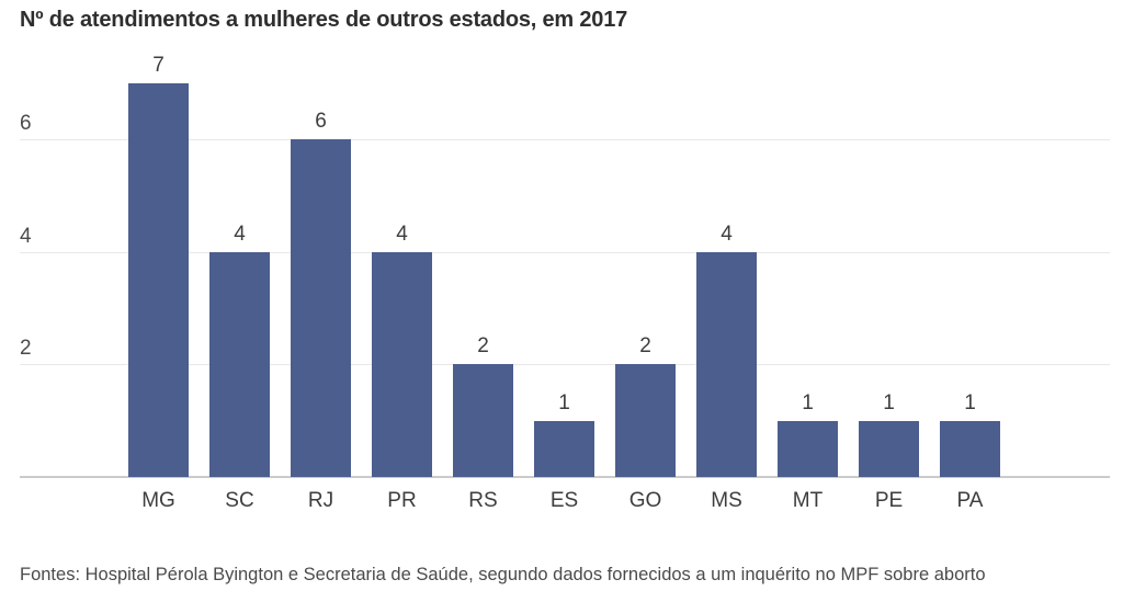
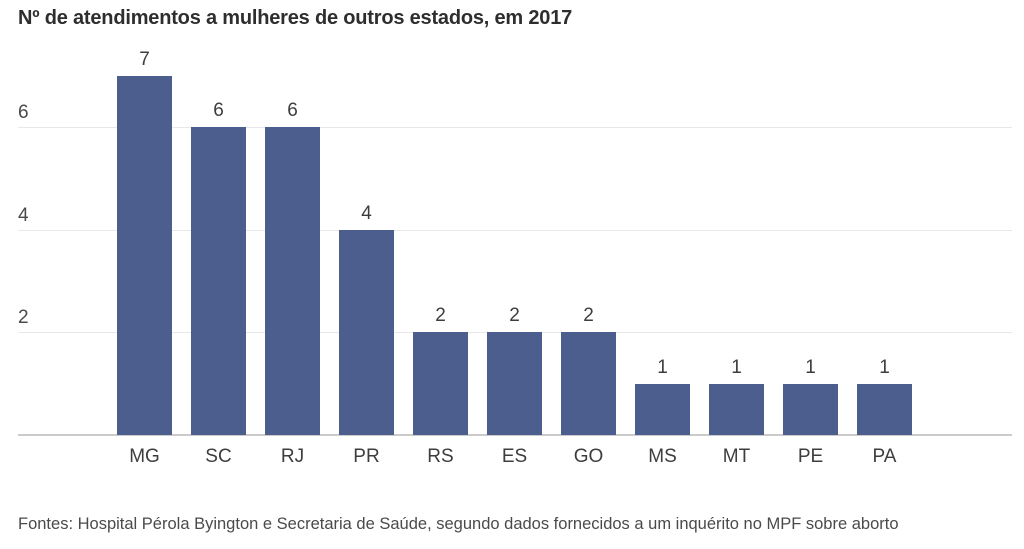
SC: 4 -> 6
ES: 1 -> 2
MS: 4 -> 1
